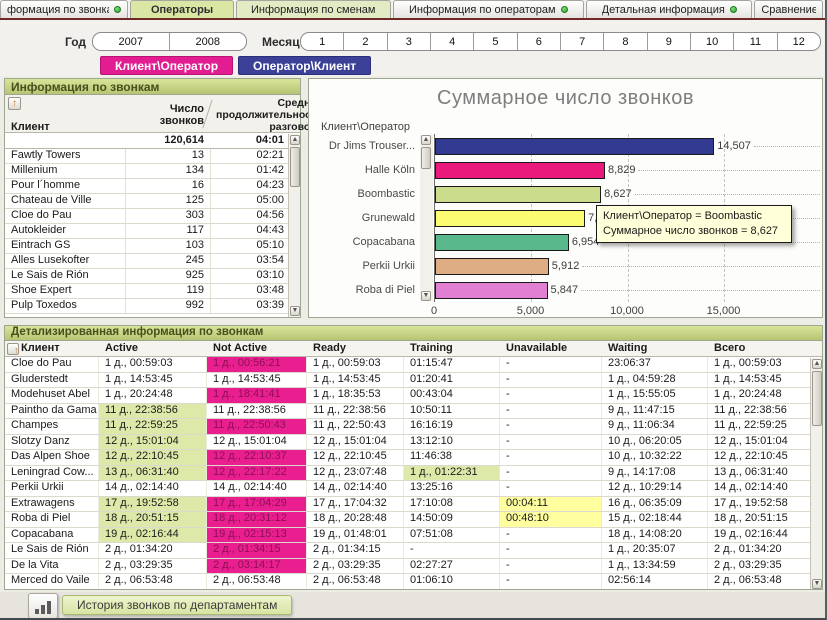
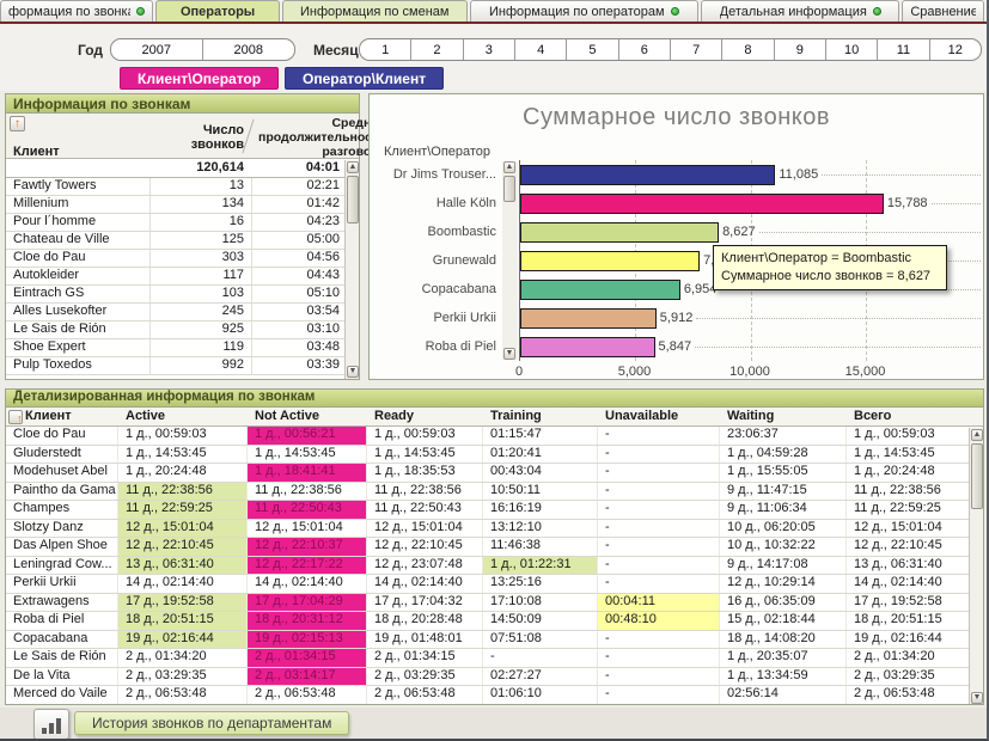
Dr Jims Trouser...: 14,507 -> 11,085
Halle Köln: 8,829 -> 15,788
